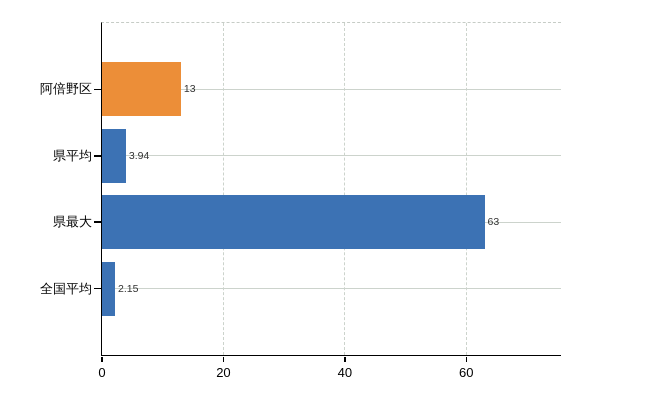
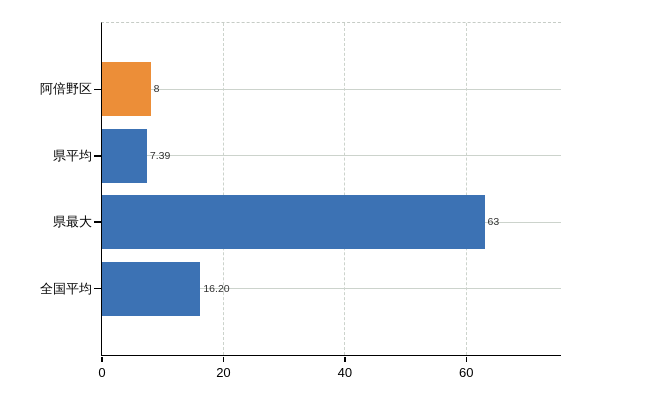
阿倍野区: 13 -> 8
県平均: 3.94 -> 7.39
全国平均: 2.15 -> 16.20
